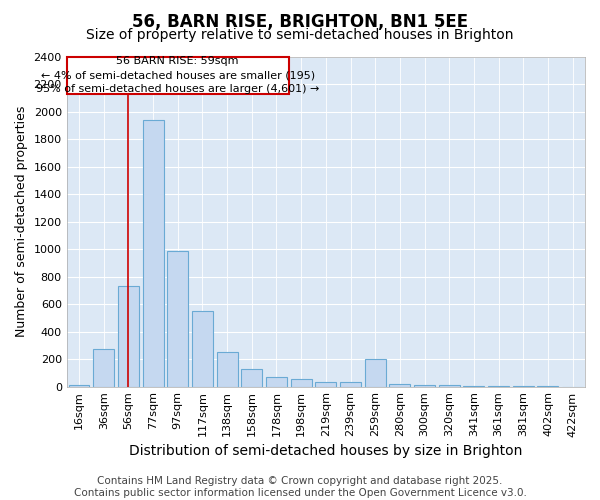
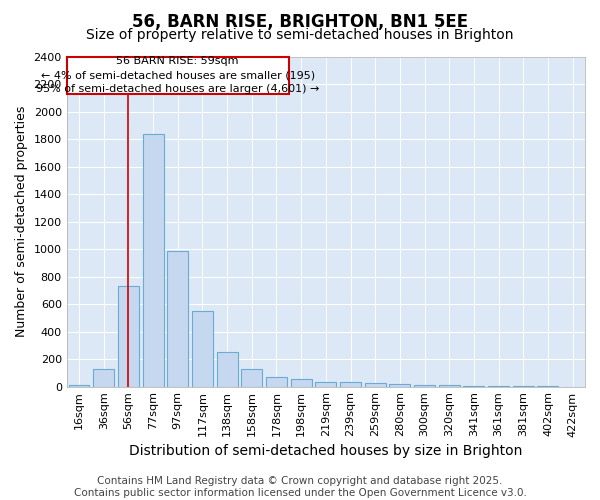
36sqm: 270 -> 120
77sqm: 1940 -> 1840
259sqm: 200 -> 20
